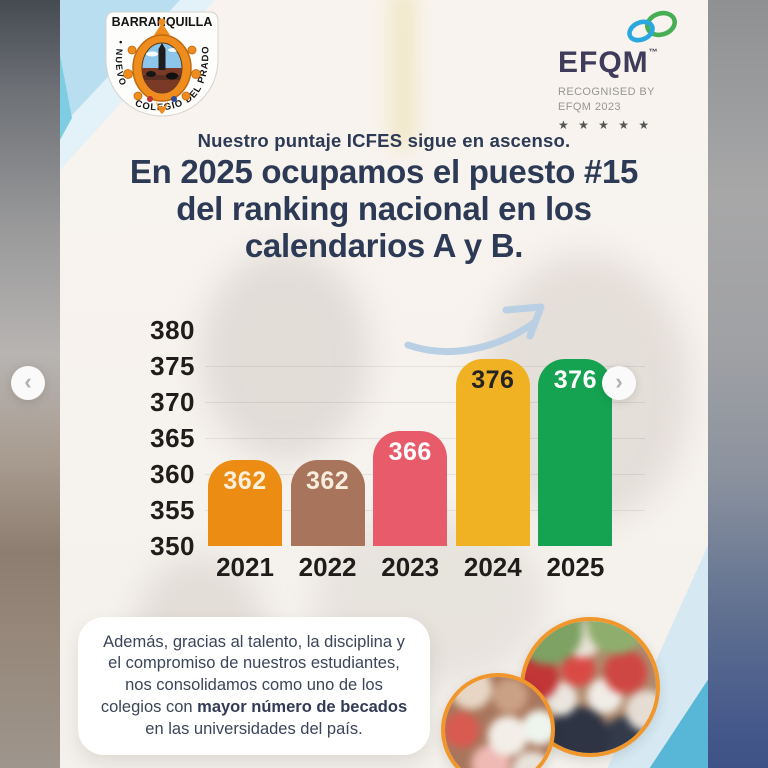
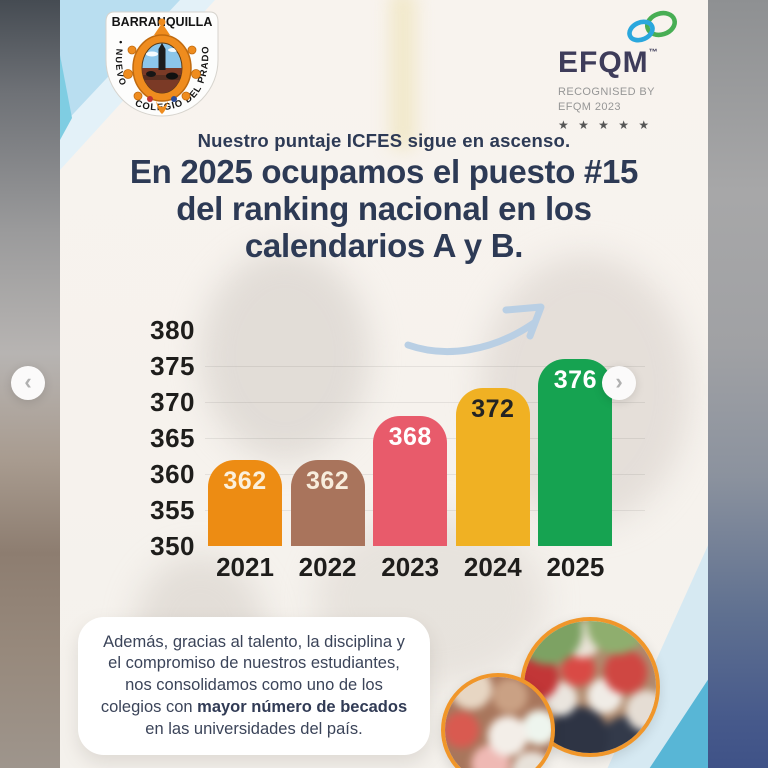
2023: 366 -> 368
2024: 376 -> 372
